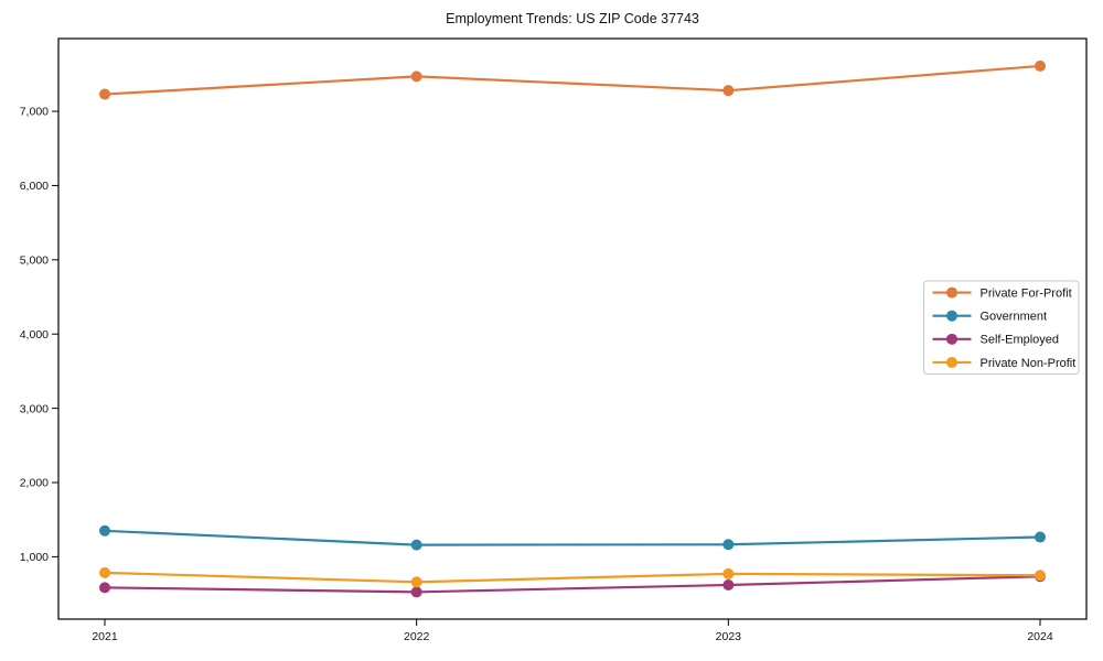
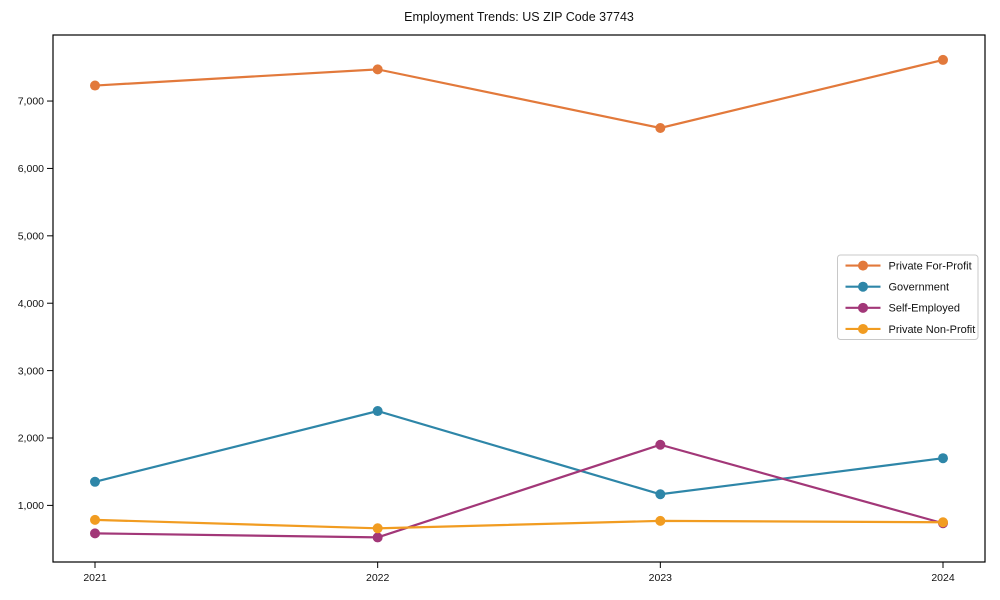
Government/2022: 1200 -> 2400
Private For-Profit/2023: 7300 -> 6600
Self-Employed/2023: 600 -> 1900
Government/2024: 1300 -> 1700
